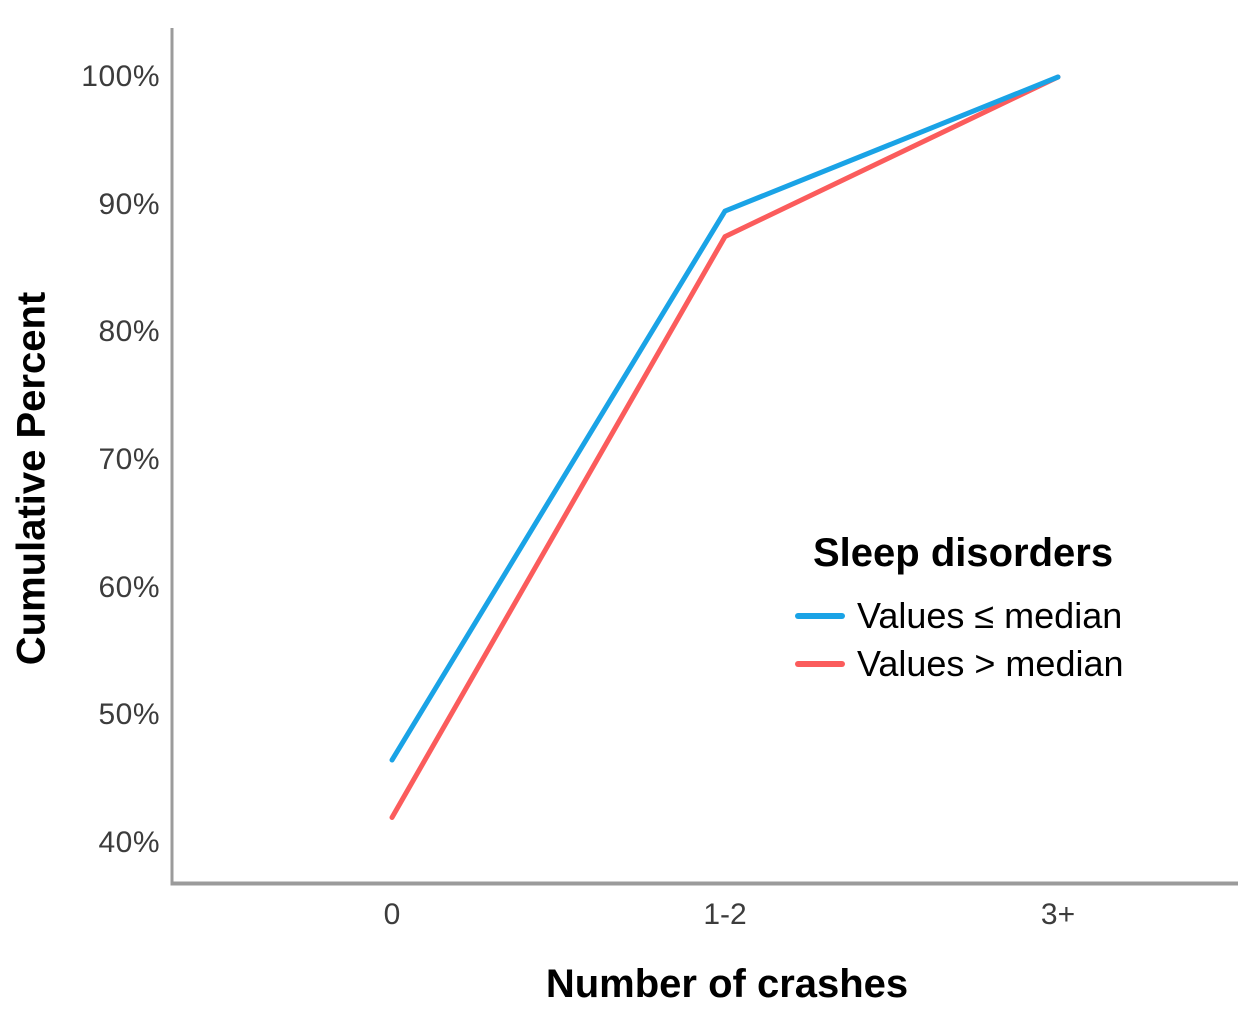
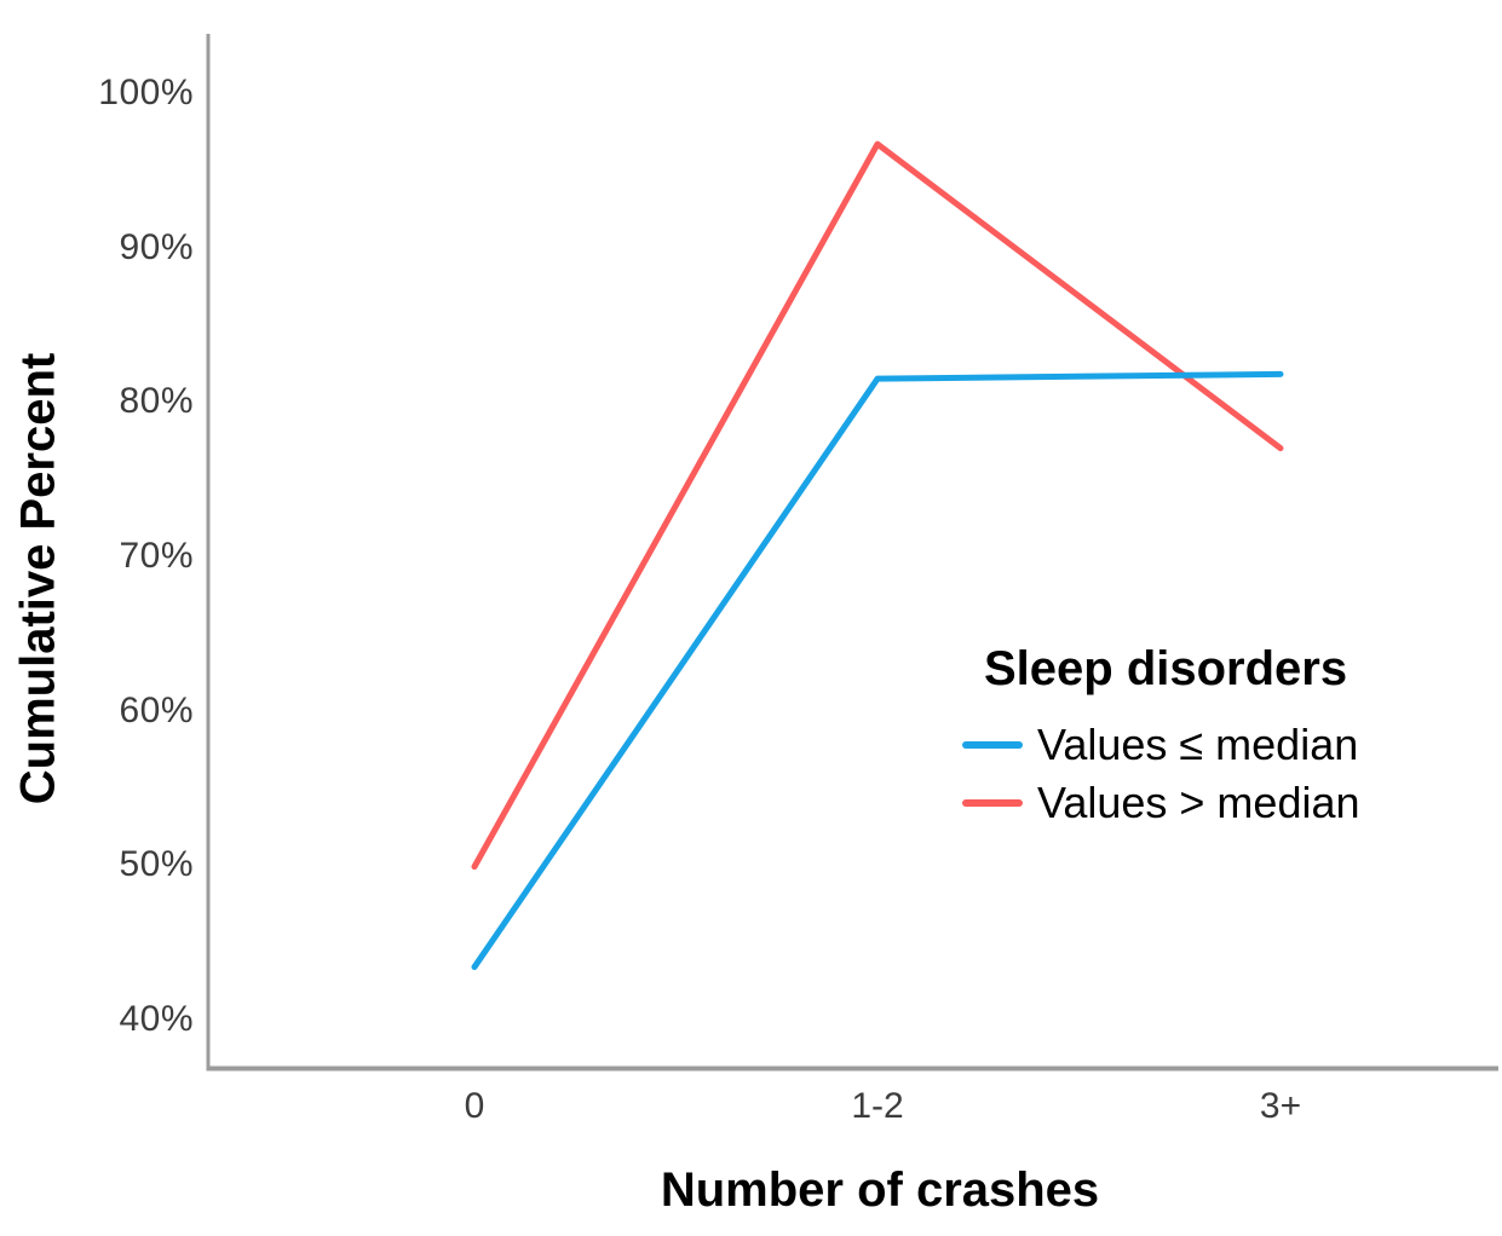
Values ≤ median/0: 46.5% -> 43.4%
Values > median/0: 42.0% -> 49.9%
Values ≤ median/1-2: 89.5% -> 81.5%
Values > median/1-2: 87.5% -> 96.7%
Values ≤ median/3+: 100.0% -> 81.8%
Values > median/3+: 100.0% -> 77.0%
